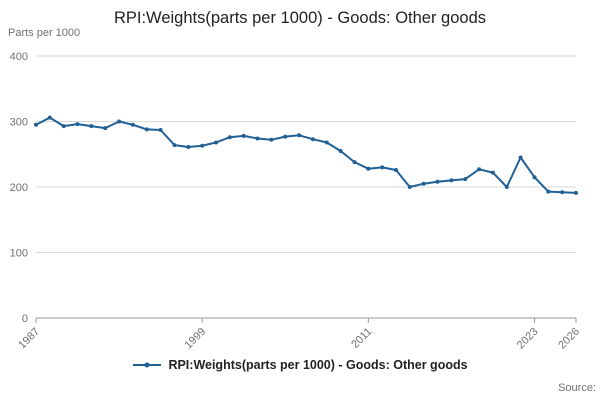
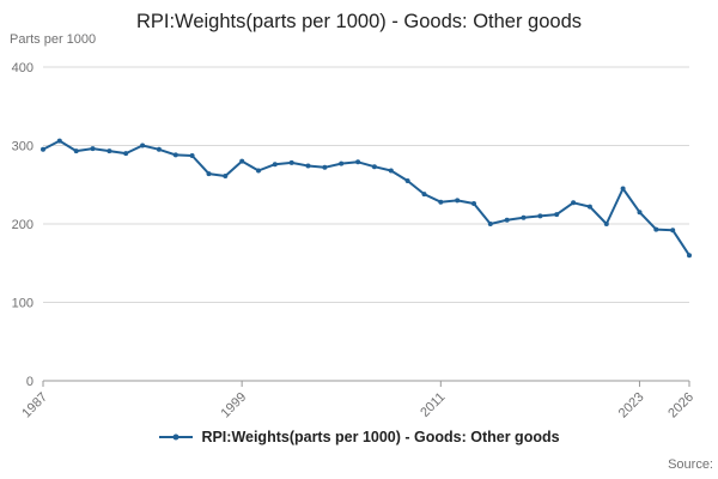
1999: 260 -> 280
2026: 190 -> 160
